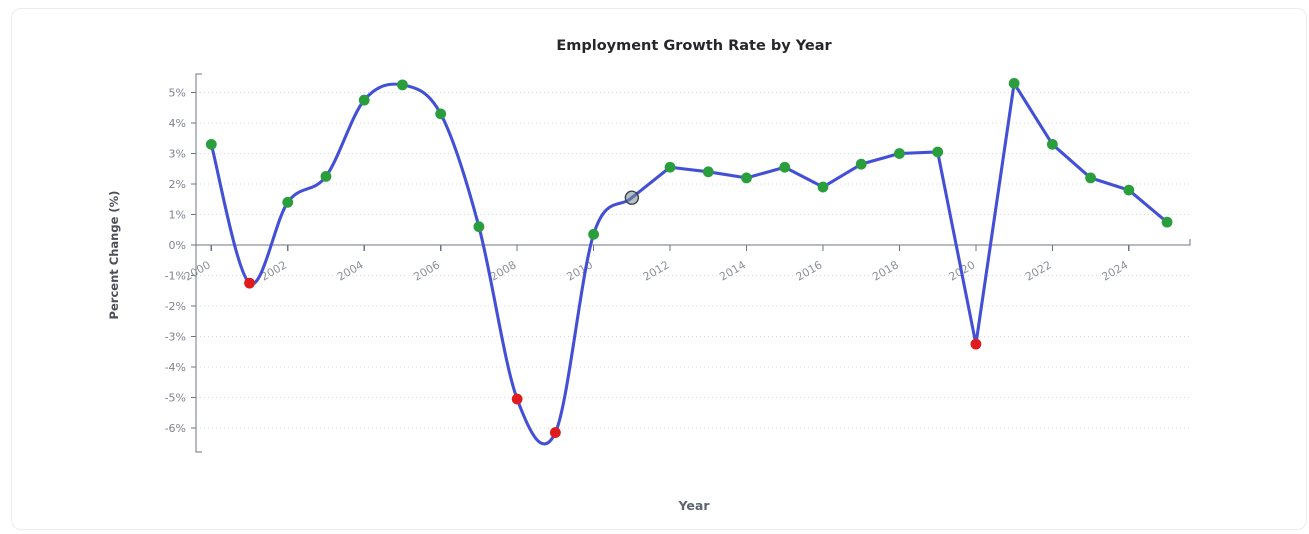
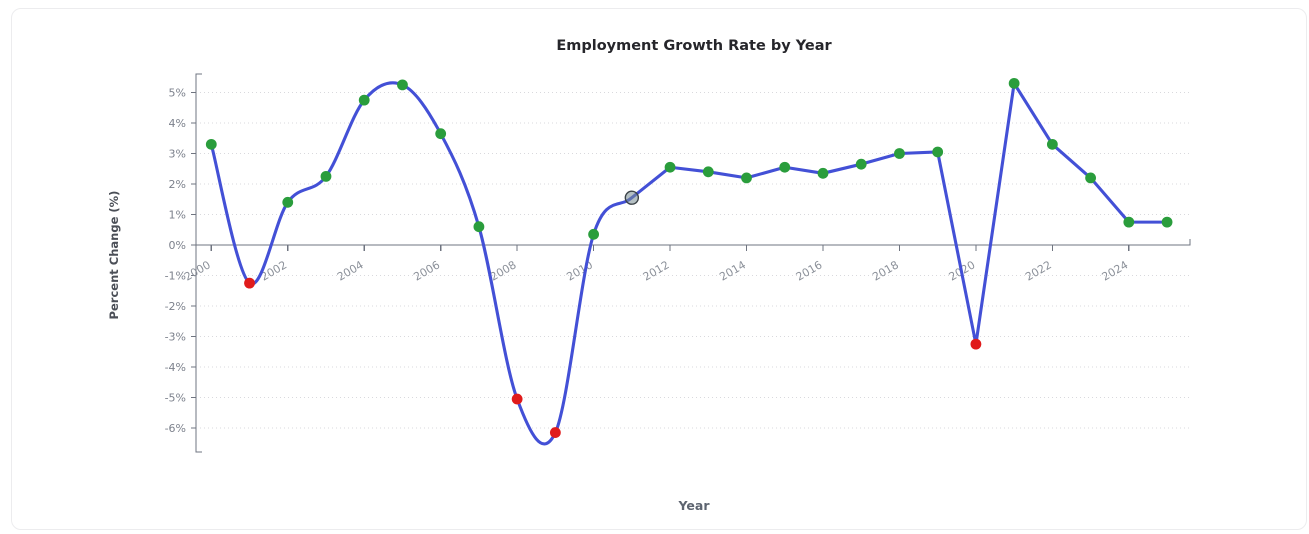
2006: 4.3% -> 3.6%
2016: 1.9% -> 2.4%
2024: 1.8% -> 0.8%
